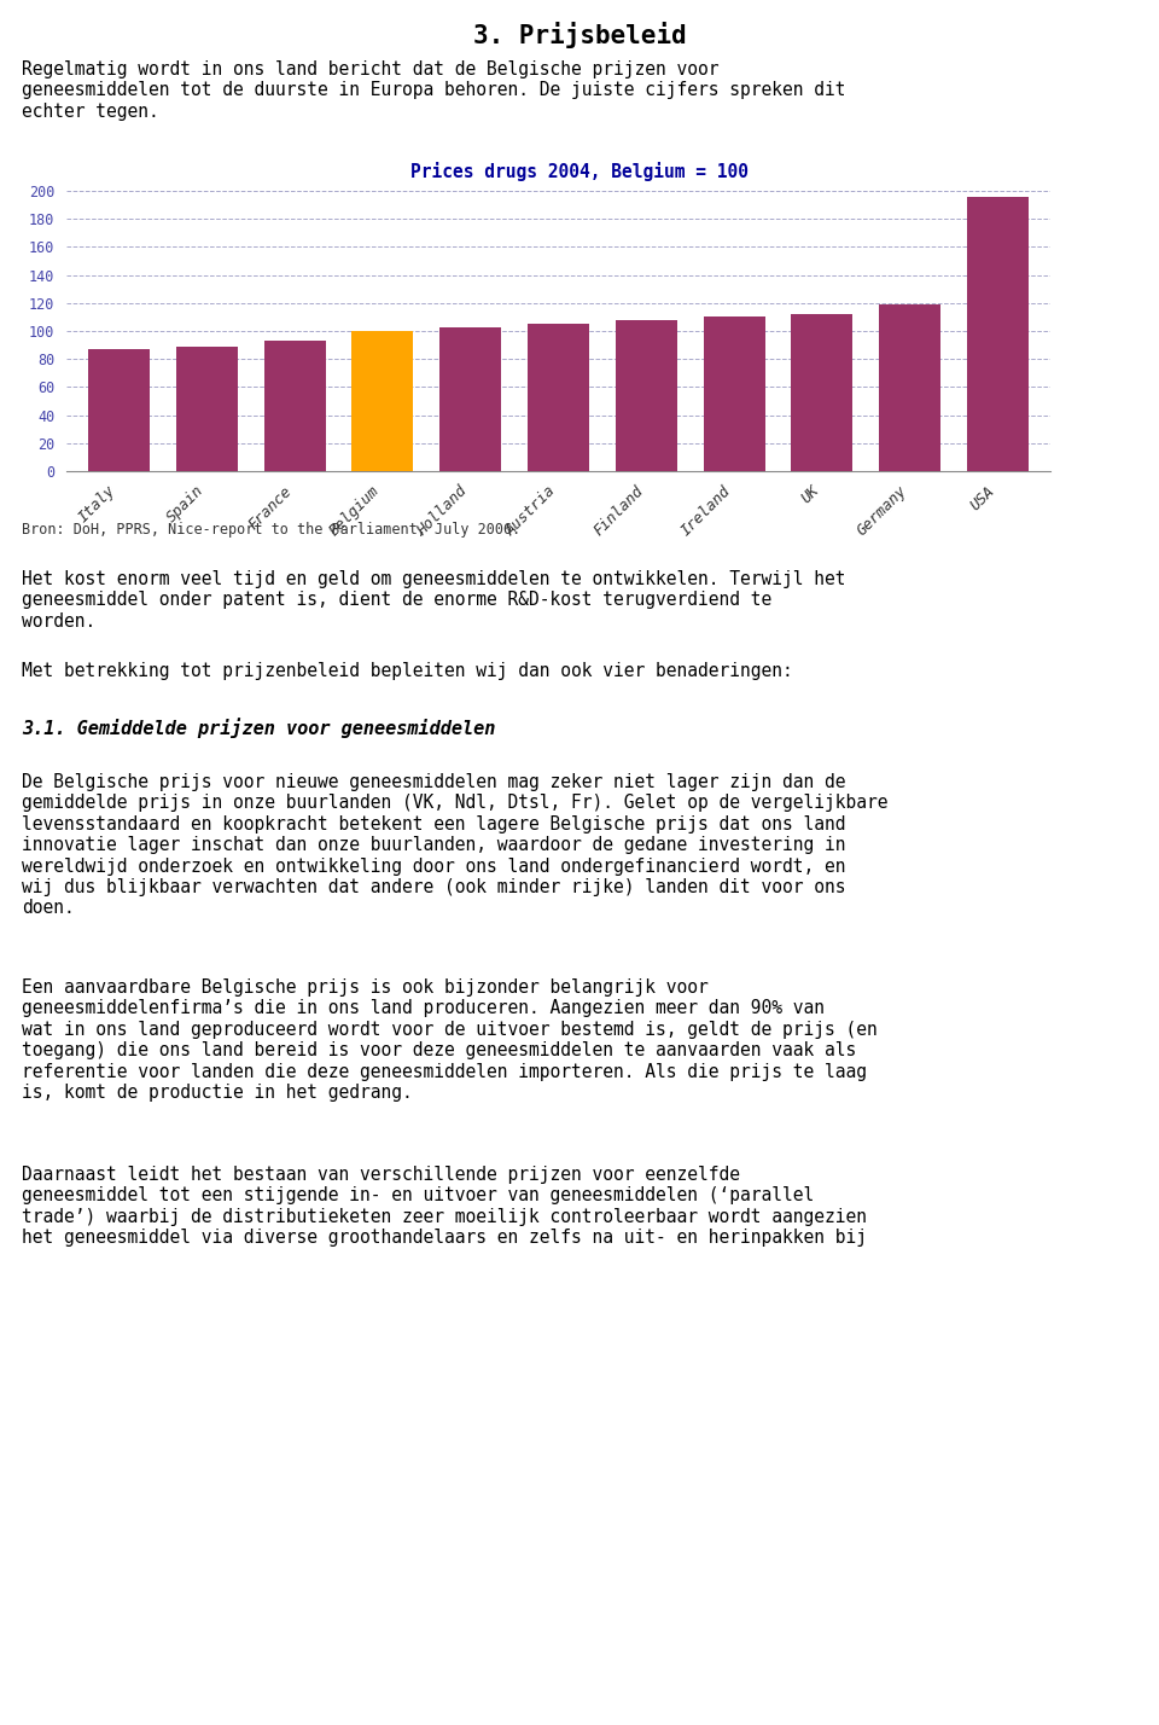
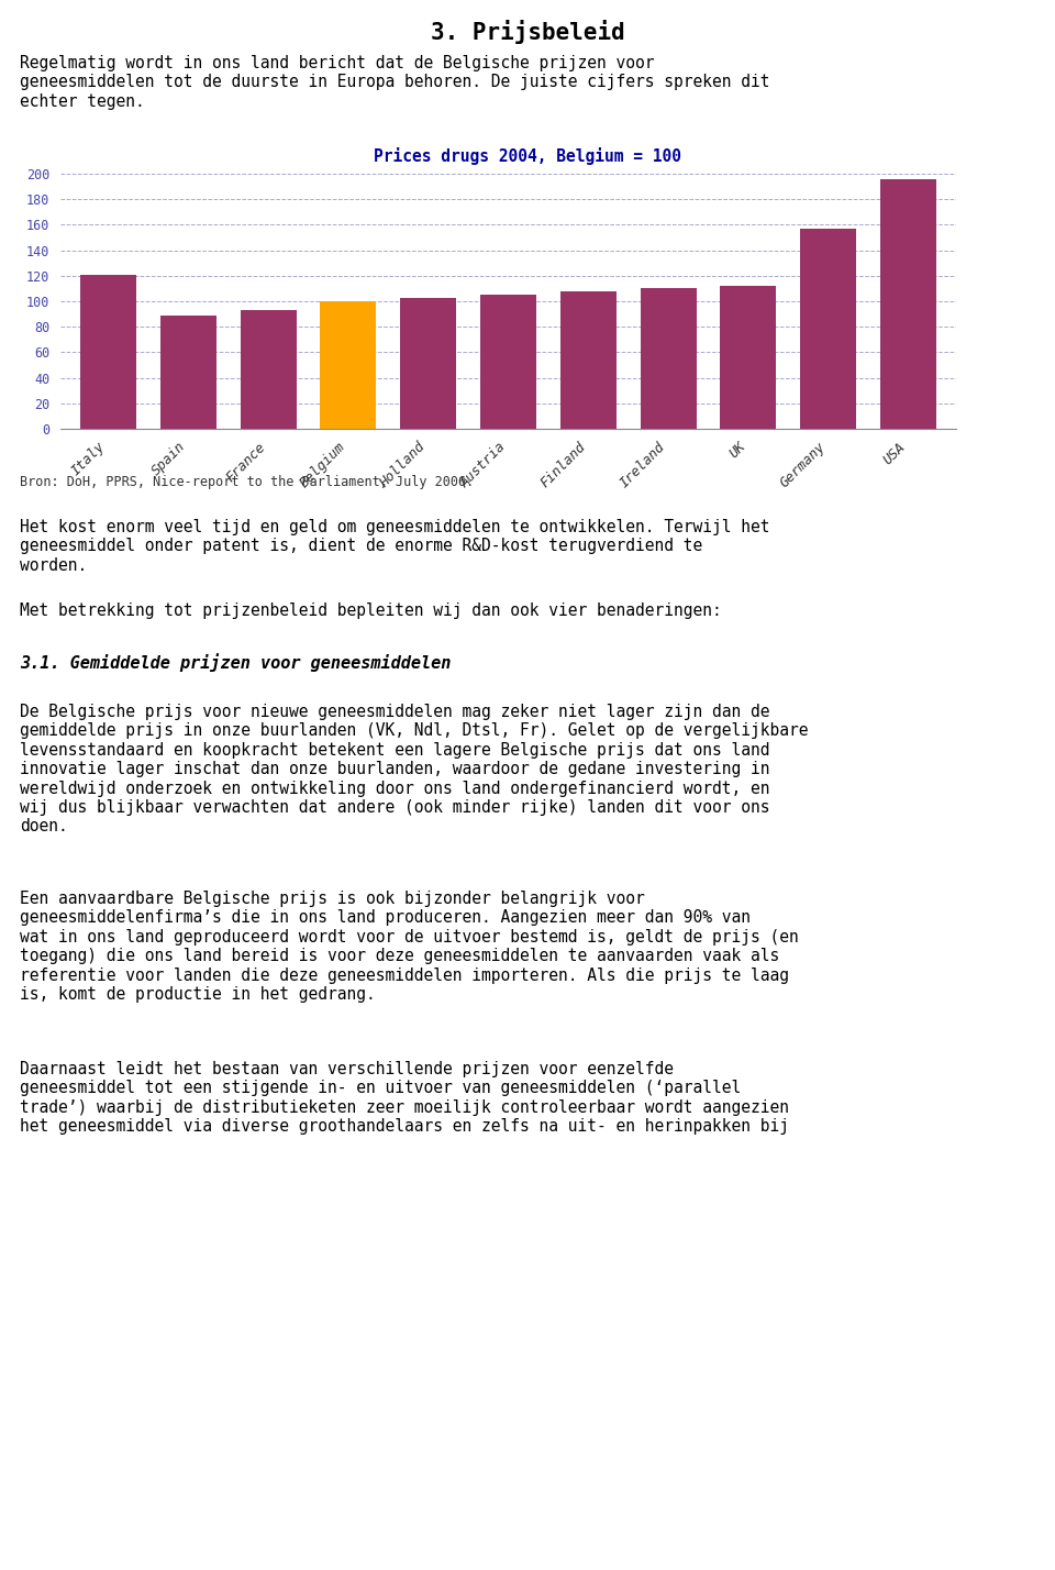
Italy: 87 -> 121
Germany: 119 -> 157
